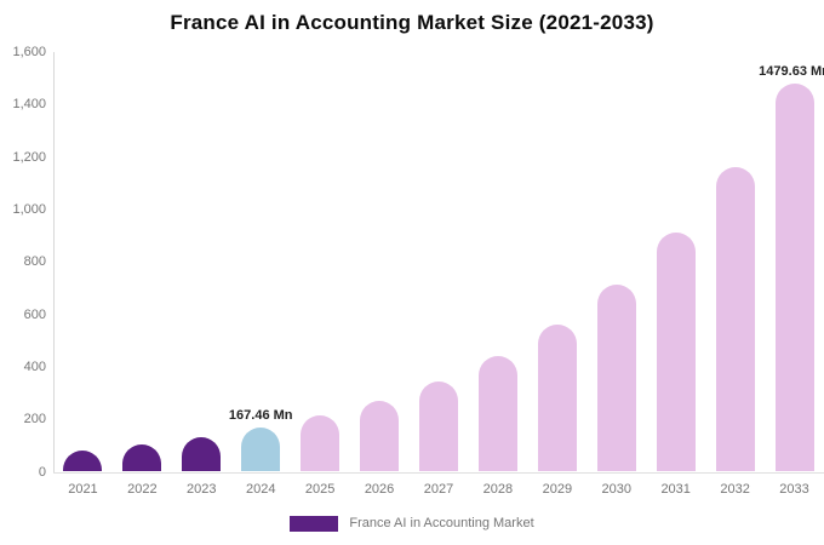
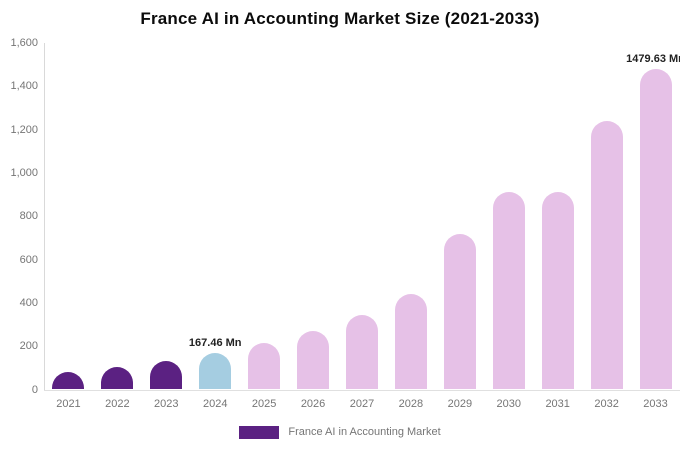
2029: 560 -> 720
2030: 720 -> 910
2032: 1160 -> 1240
